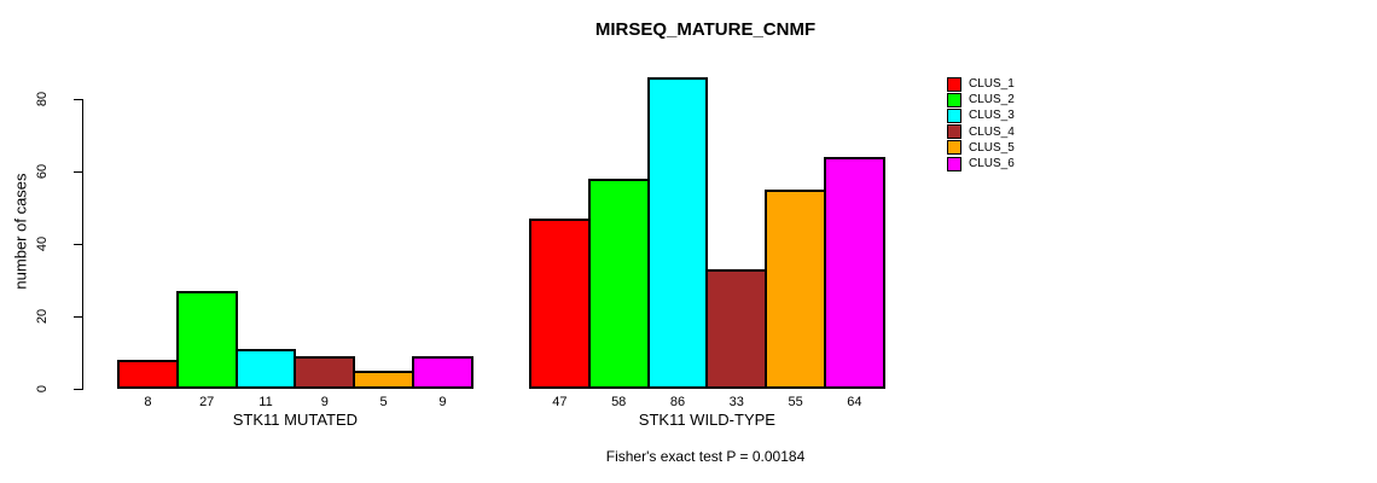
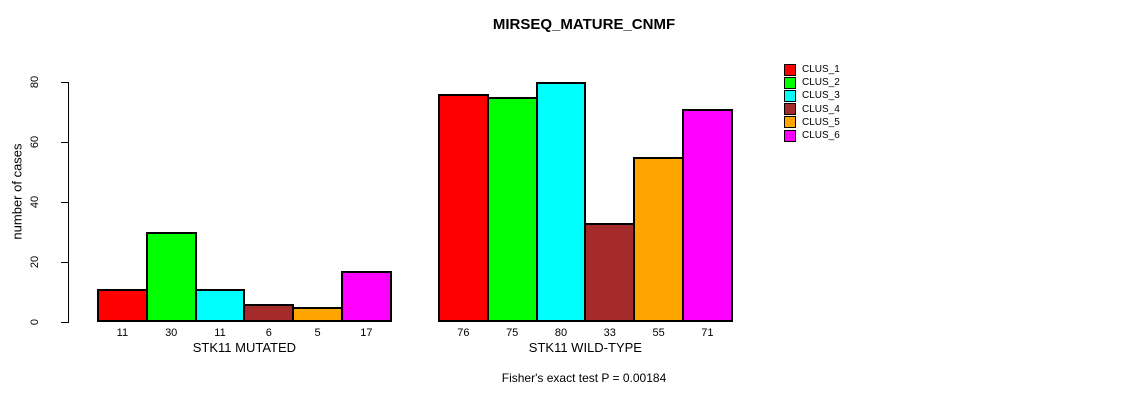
CLUS_1/STK11 MUTATED: 8 -> 11
CLUS_2/STK11 MUTATED: 27 -> 30
CLUS_4/STK11 MUTATED: 9 -> 6
CLUS_6/STK11 MUTATED: 9 -> 17
CLUS_1/STK11 WILD-TYPE: 47 -> 76
CLUS_2/STK11 WILD-TYPE: 58 -> 75
CLUS_3/STK11 WILD-TYPE: 86 -> 80
CLUS_6/STK11 WILD-TYPE: 64 -> 71
